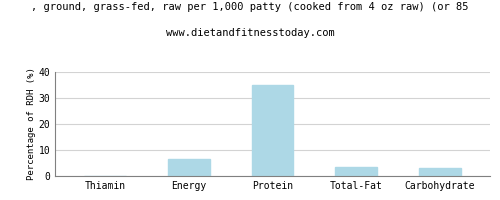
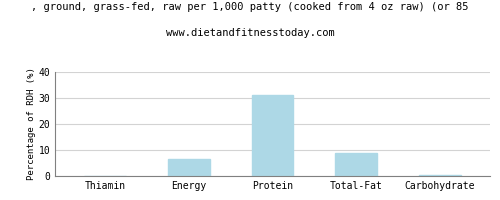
Protein: 35.0 -> 31.0
Total-Fat: 3.5 -> 9.0
Carbohydrate: 3.0 -> 0.3
